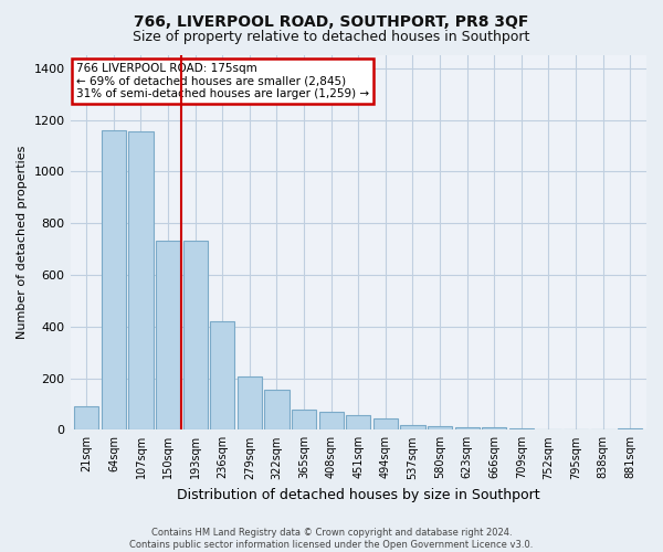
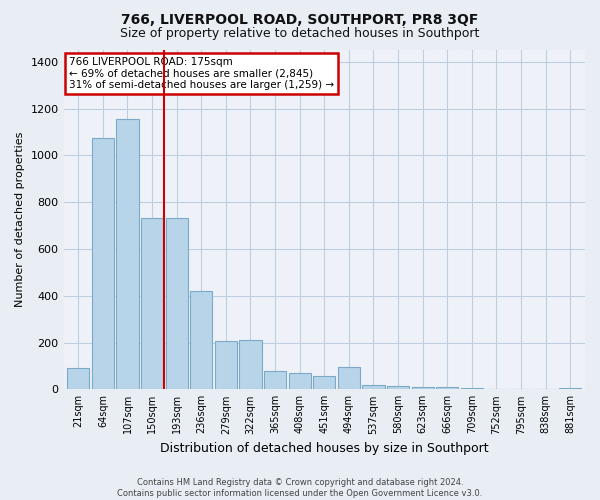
64sqm: 1160 -> 1075
322sqm: 155 -> 210
494sqm: 45 -> 95
